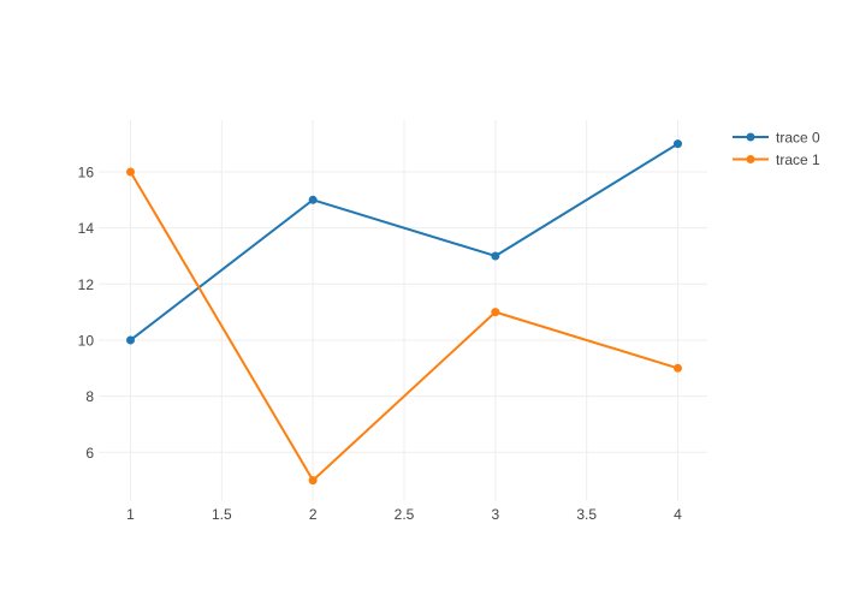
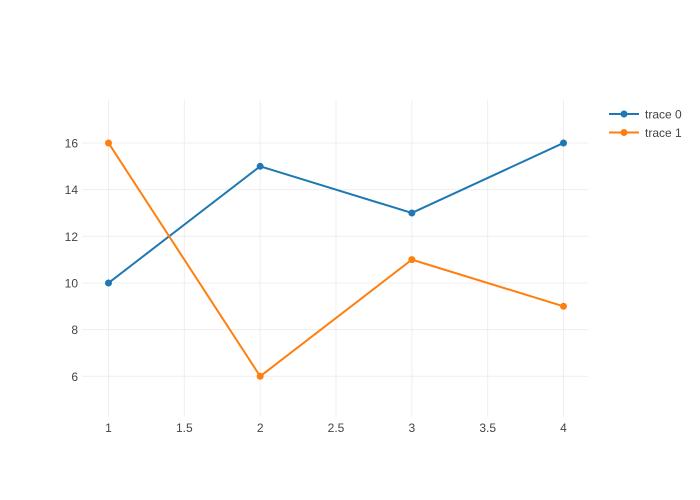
trace 1/2: 5 -> 6
trace 0/4: 17 -> 16
